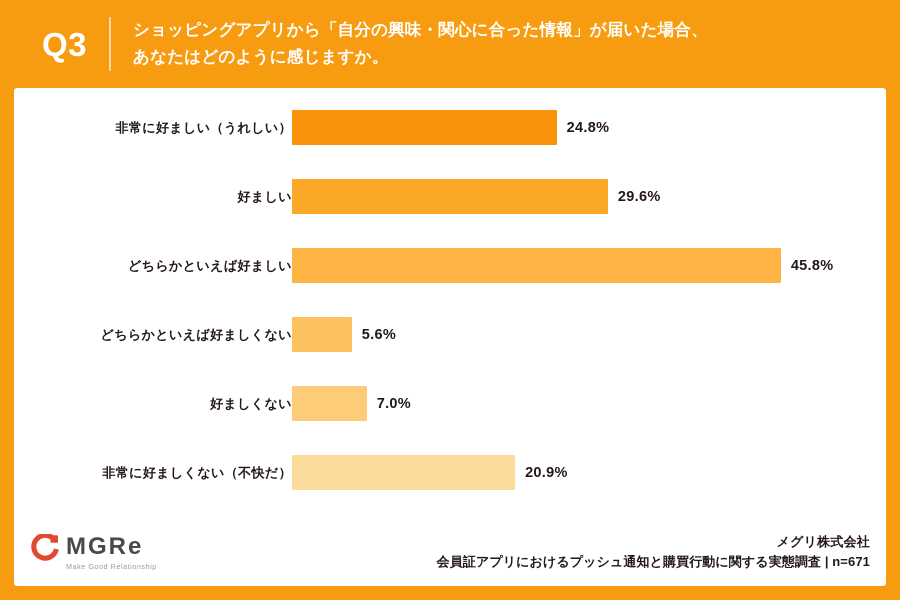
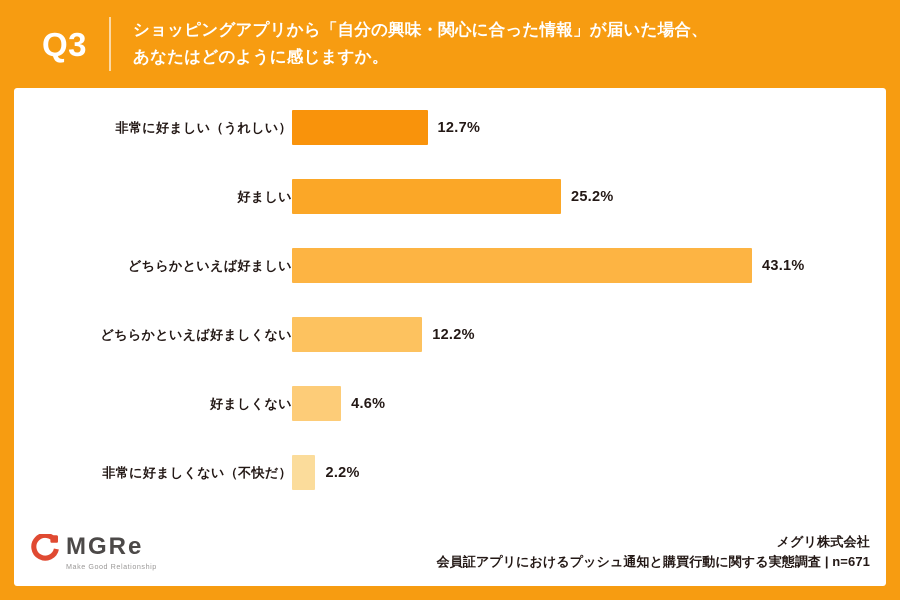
非常に好ましい（うれしい）: 24.8% -> 12.7%
好ましい: 29.6% -> 25.2%
どちらかといえば好ましい: 45.8% -> 43.1%
どちらかといえば好ましくない: 5.6% -> 12.2%
好ましくない: 7.0% -> 4.6%
非常に好ましくない（不快だ）: 20.9% -> 2.2%
